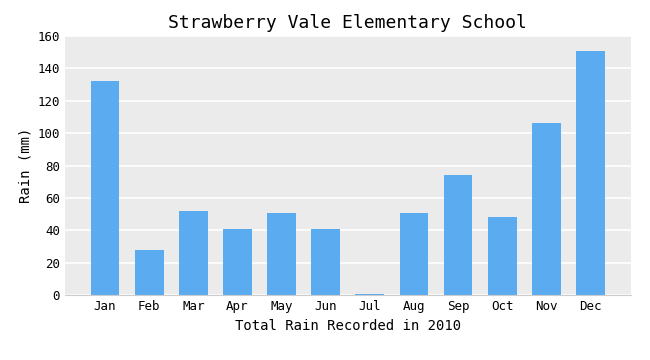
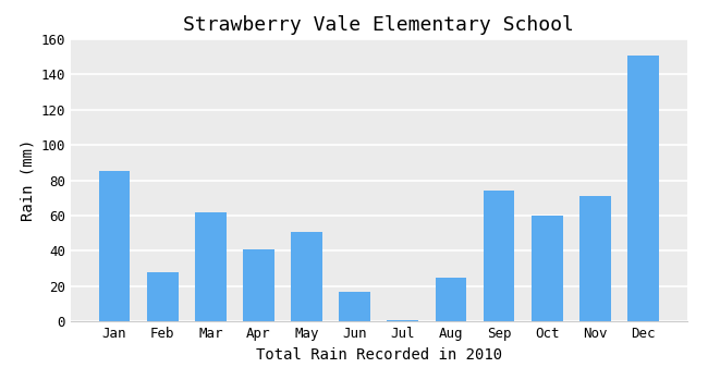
Jan: 132 -> 85
Mar: 52 -> 62
Jun: 41 -> 17
Aug: 51 -> 25
Oct: 48 -> 60
Nov: 106 -> 71
